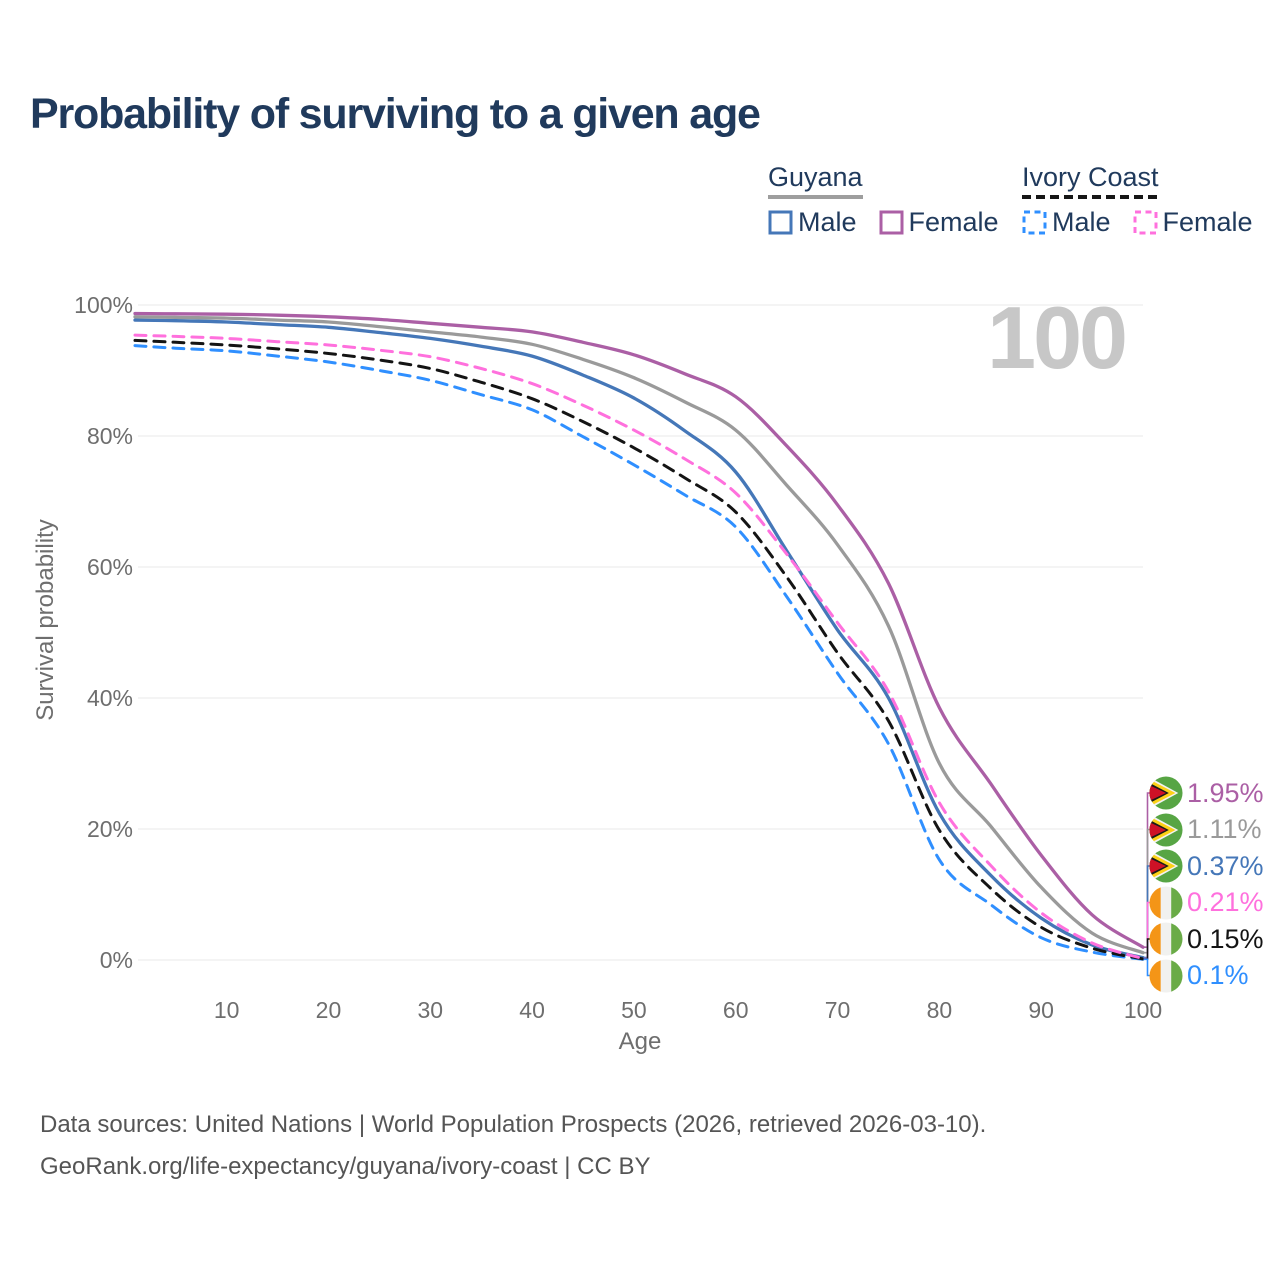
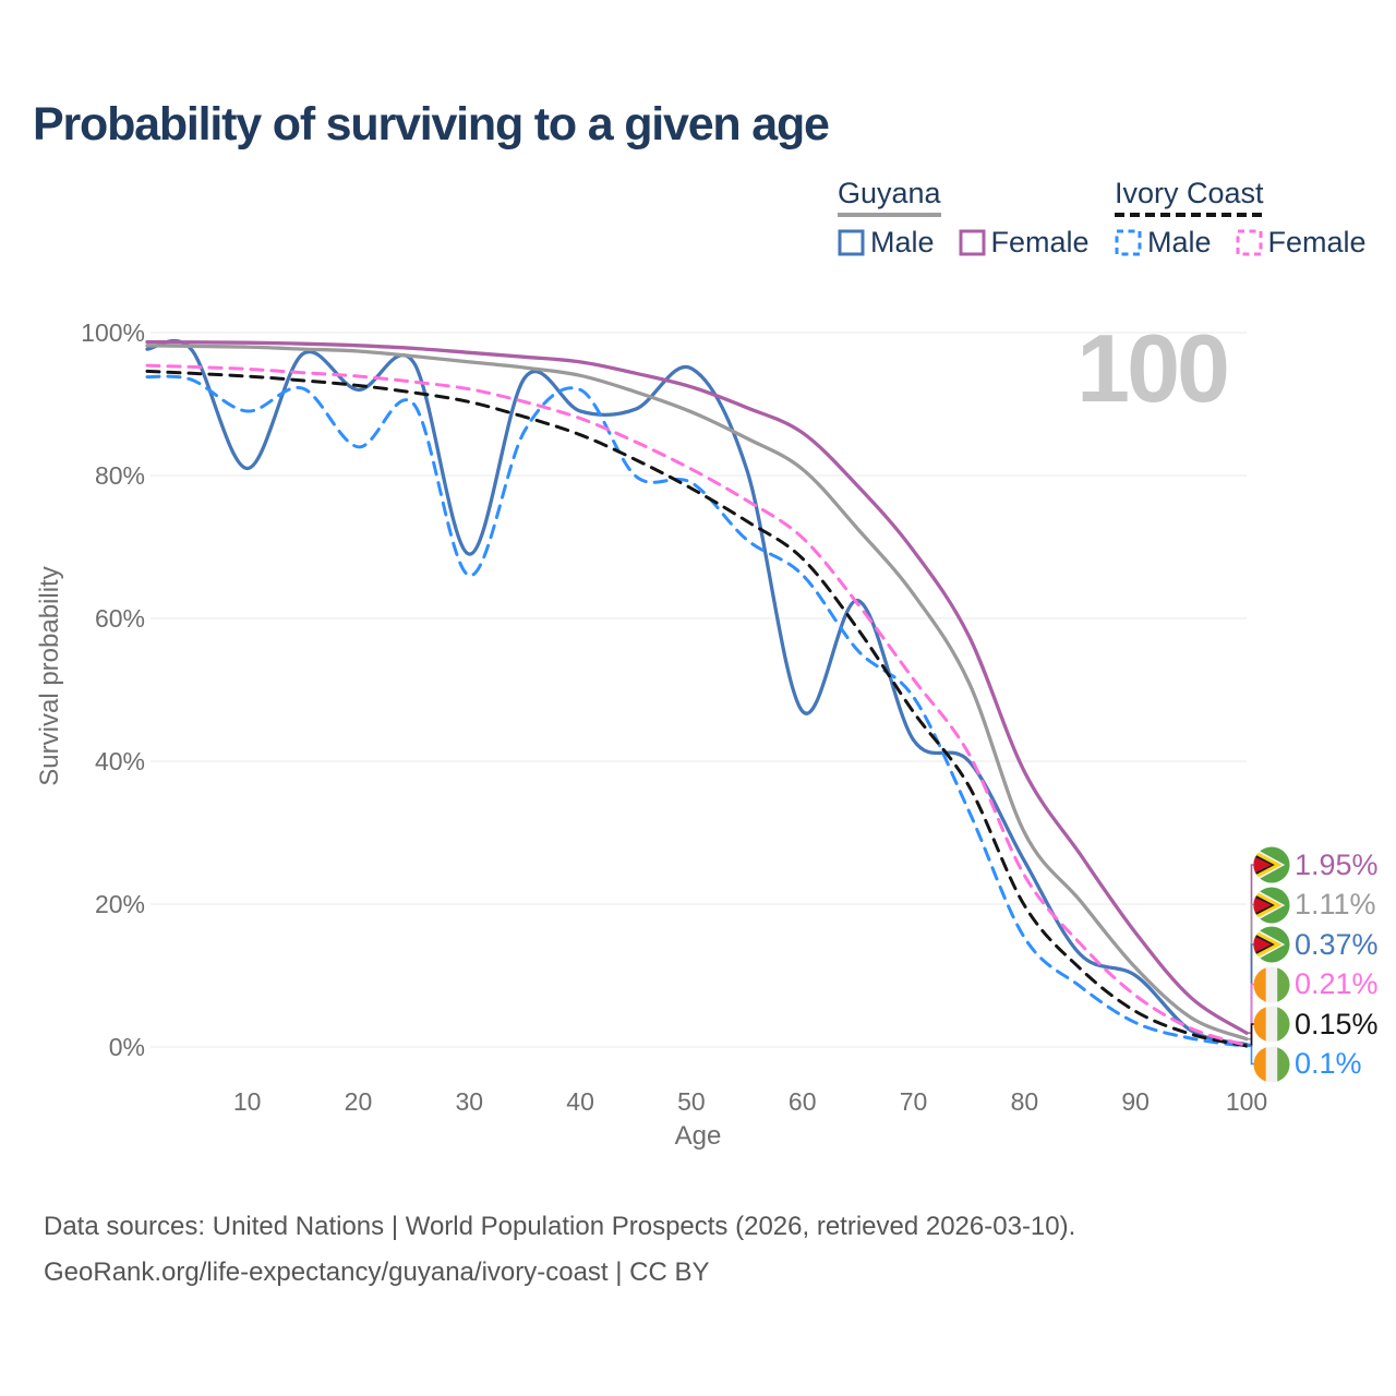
Guyana Male/10: 97% -> 81%
Ivory Coast Male/10: 93% -> 89%
Guyana Male/20: 97% -> 92%
Ivory Coast Male/20: 91% -> 84%
Guyana Male/30: 95% -> 69%
Ivory Coast Male/30: 88% -> 66%
Guyana Male/40: 92% -> 89%
Ivory Coast Male/40: 84% -> 92%
Guyana Male/50: 86% -> 95%
Ivory Coast Male/50: 76% -> 79%
Guyana Male/60: 74% -> 47%
Guyana Male/70: 50% -> 43%
Ivory Coast Male/70: 44% -> 49%
Guyana Male/80: 22% -> 26%
Guyana Male/90: 6% -> 10%
